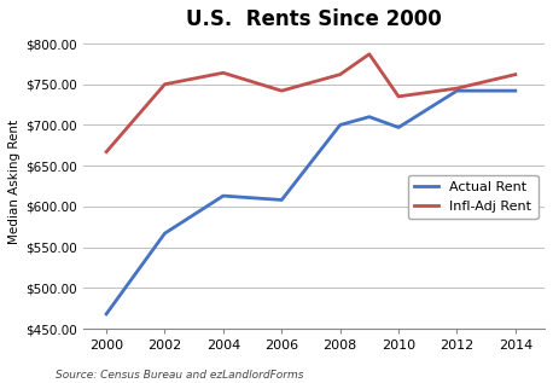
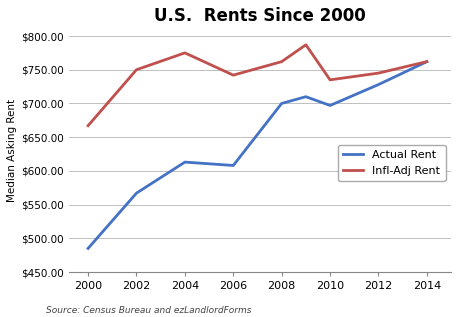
Actual Rent/2000: $468 -> $485
Infl-Adj Rent/2004: $764 -> $775
Actual Rent/2012: $742 -> $728
Actual Rent/2014: $742 -> $762
